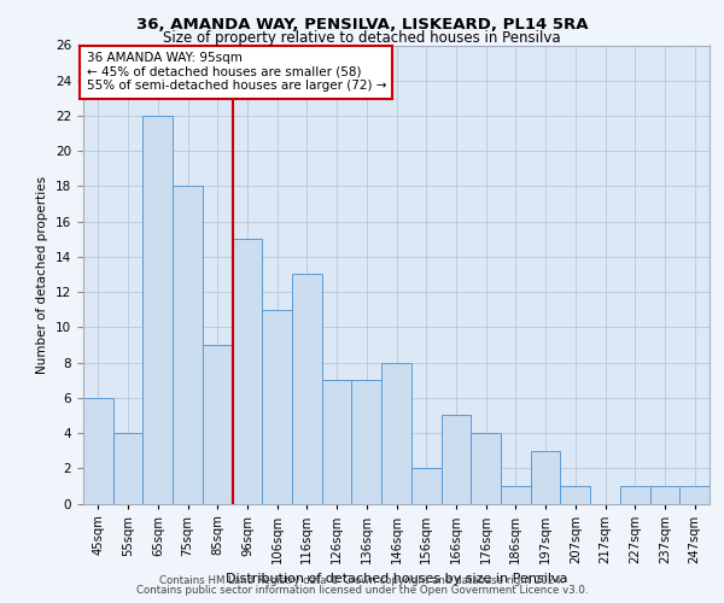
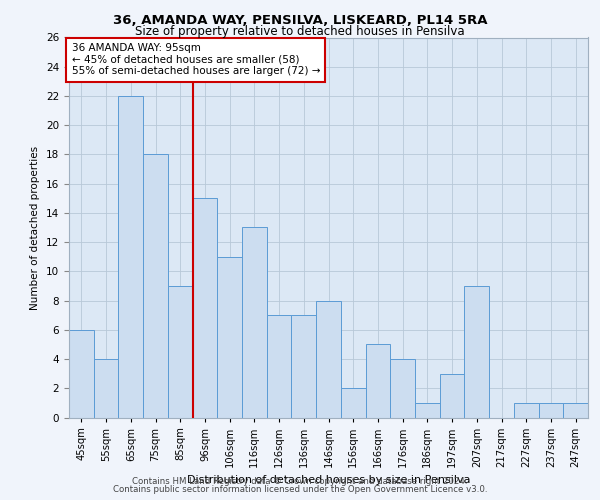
207sqm: 1 -> 9
